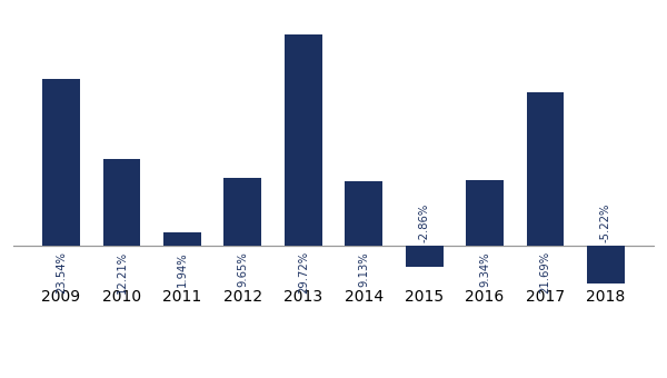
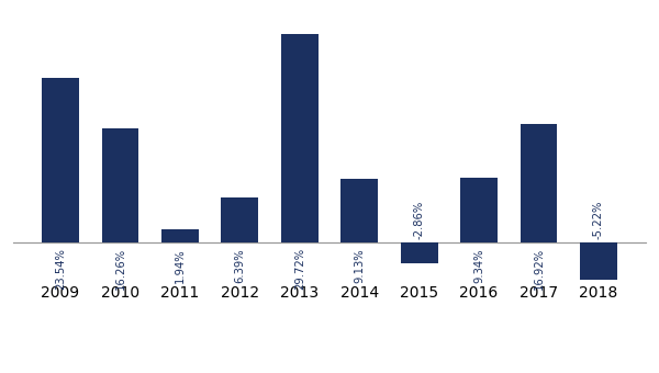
2010: 12.21% -> 16.26%
2012: 9.65% -> 6.39%
2017: 21.69% -> 16.92%
